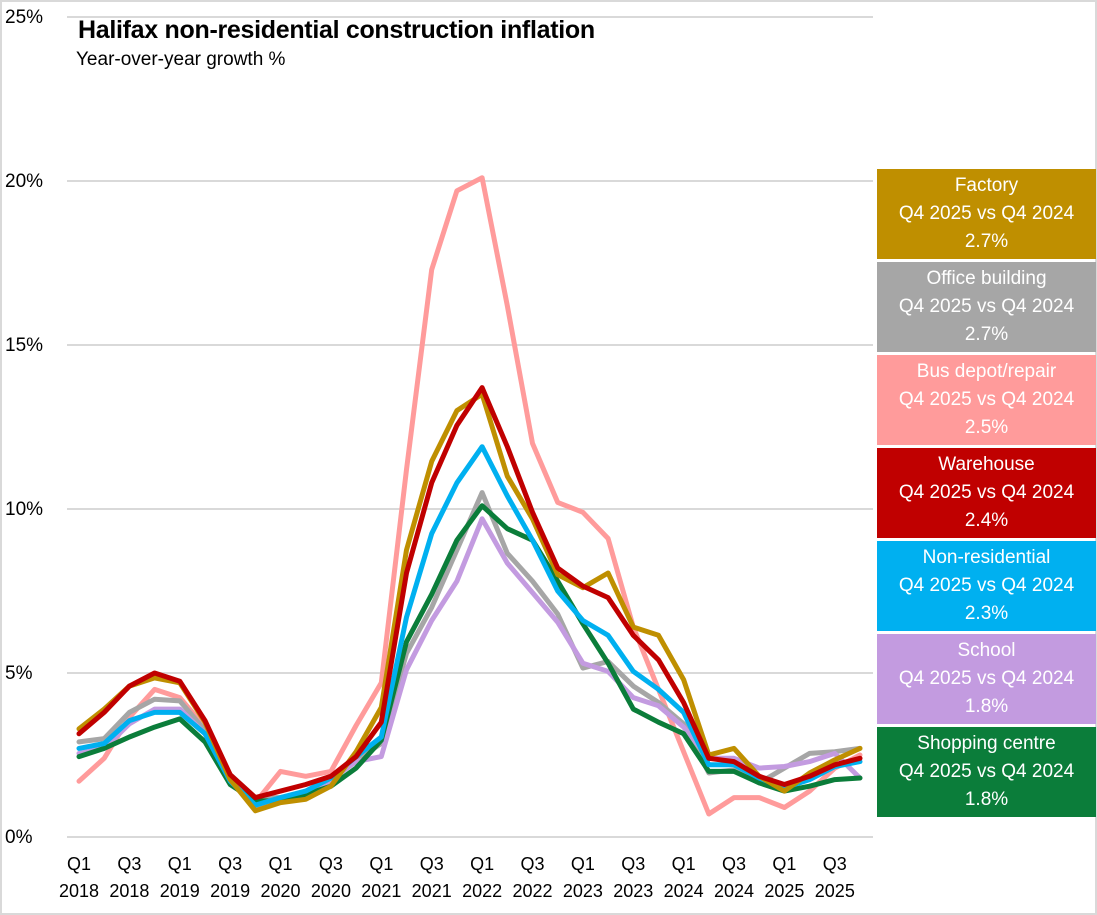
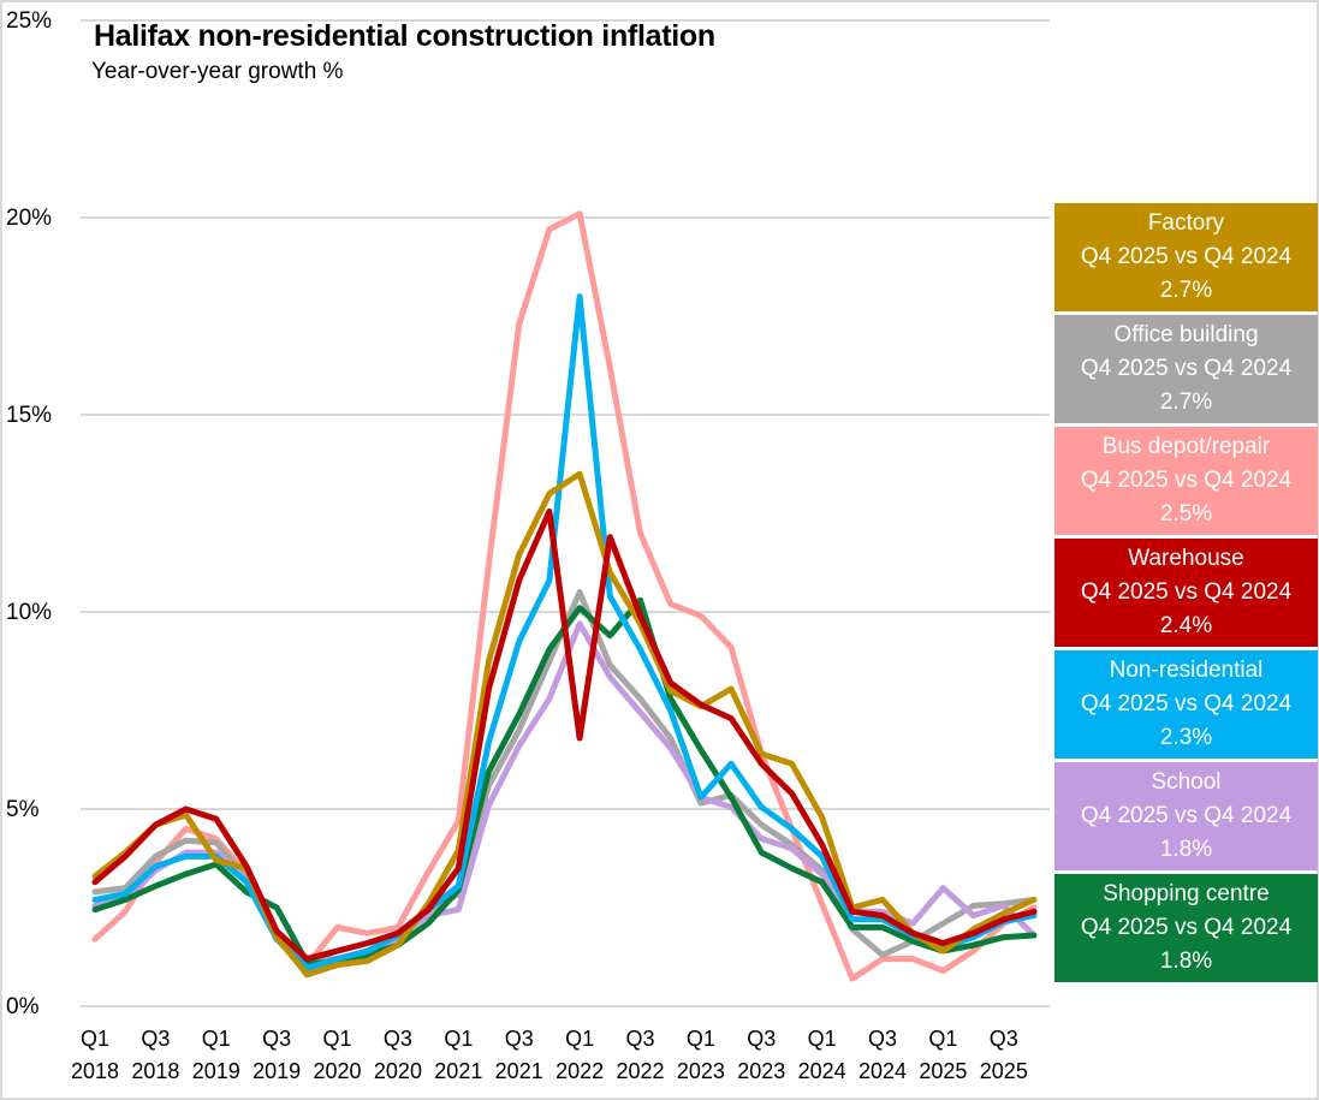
Factory/Q1 2019: 4.7% -> 3.7%
Shopping centre/Q3 2019: 1.6% -> 2.5%
Non-residential/Q1 2022: 11.9% -> 18.0%
Warehouse/Q1 2022: 13.7% -> 6.8%
Shopping centre/Q3 2022: 9.1% -> 10.3%
Non-residential/Q1 2023: 6.6% -> 5.3%
Office building/Q3 2024: 2.0% -> 1.3%
School/Q1 2025: 2.1% -> 3.0%
